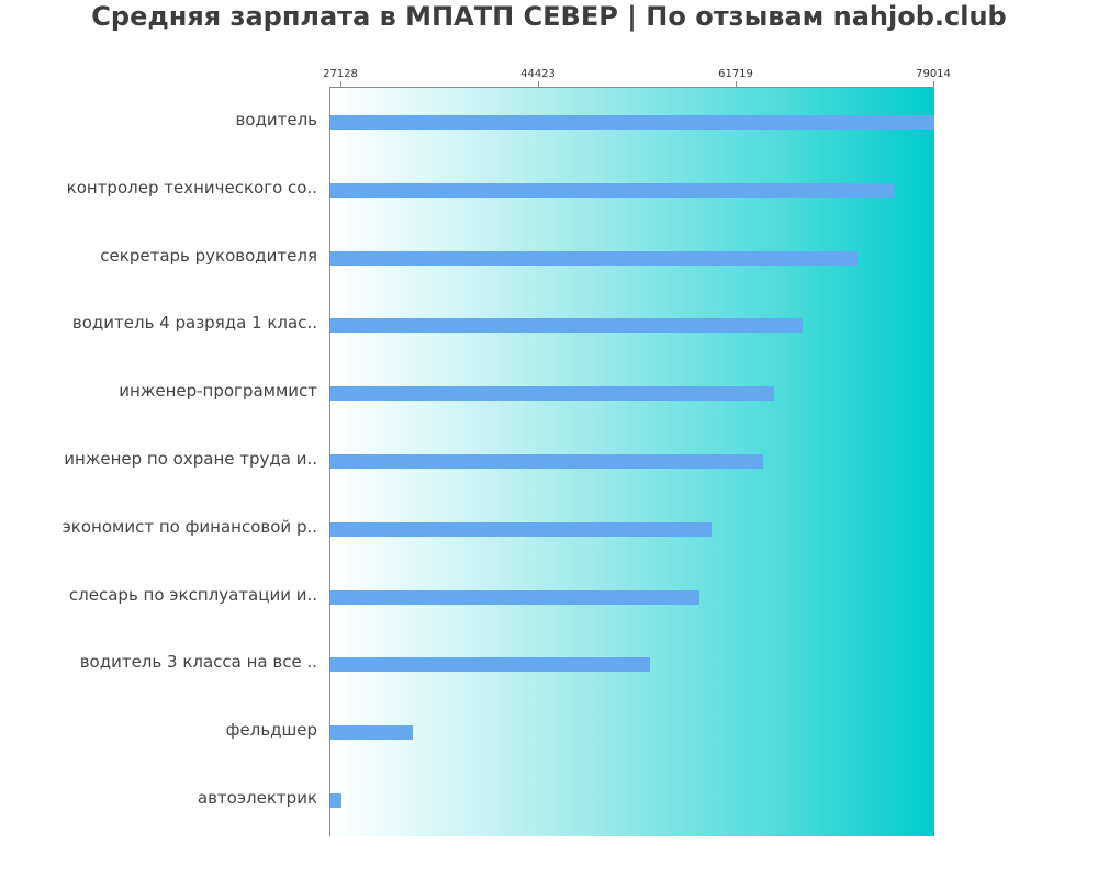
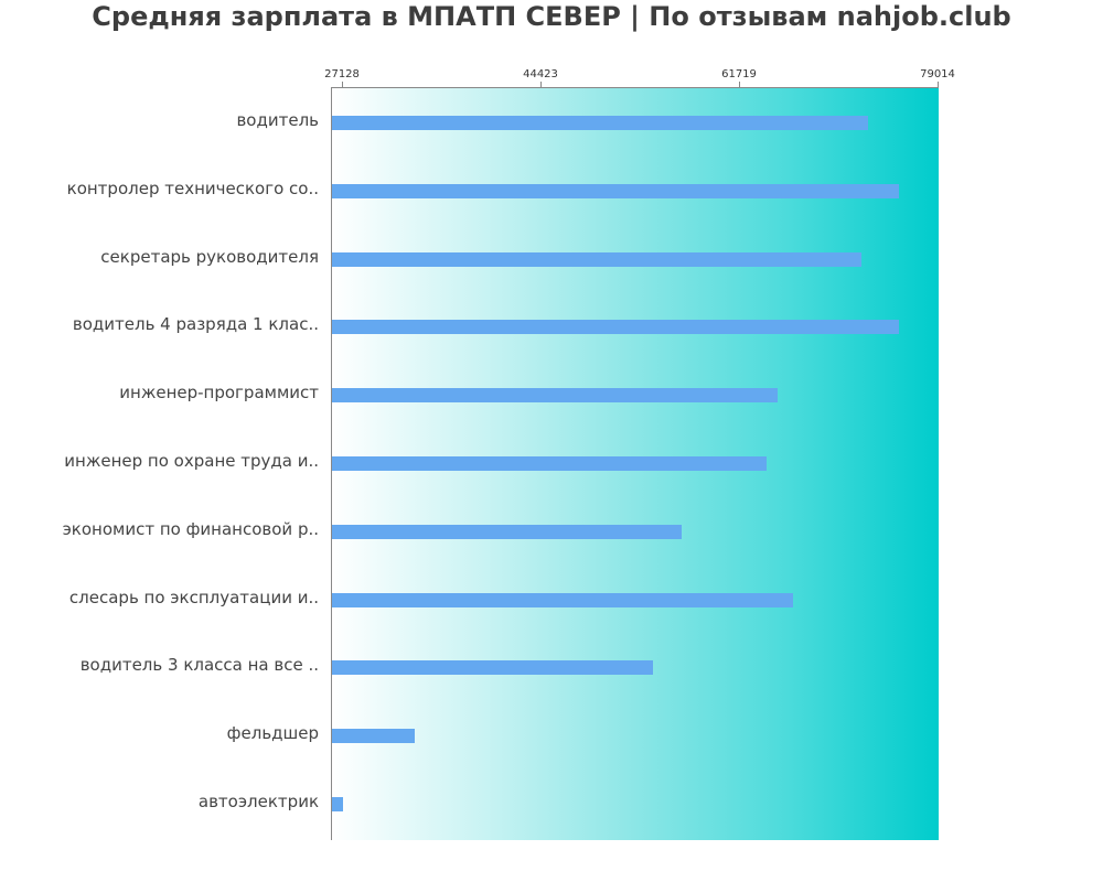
водитель: 79000 -> 72900
водитель 4 разряда 1 клас..: 67500 -> 75600
экономист по финансовой р..: 59500 -> 56700
слесарь по эксплуатации и..: 58500 -> 66400
